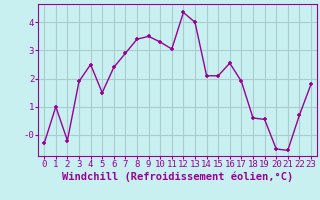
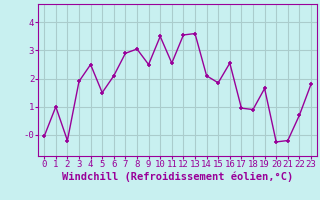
0: -0.30 -> -0.05
6: 2.40 -> 2.10
8: 3.40 -> 3.05
9: 3.50 -> 2.50
10: 3.30 -> 3.50
11: 3.05 -> 2.55
12: 4.35 -> 3.55
13: 4.00 -> 3.60
15: 2.10 -> 1.85
17: 1.90 -> 0.95
18: 0.60 -> 0.90
19: 0.55 -> 1.65
20: -0.50 -> -0.25
21: -0.55 -> -0.20
